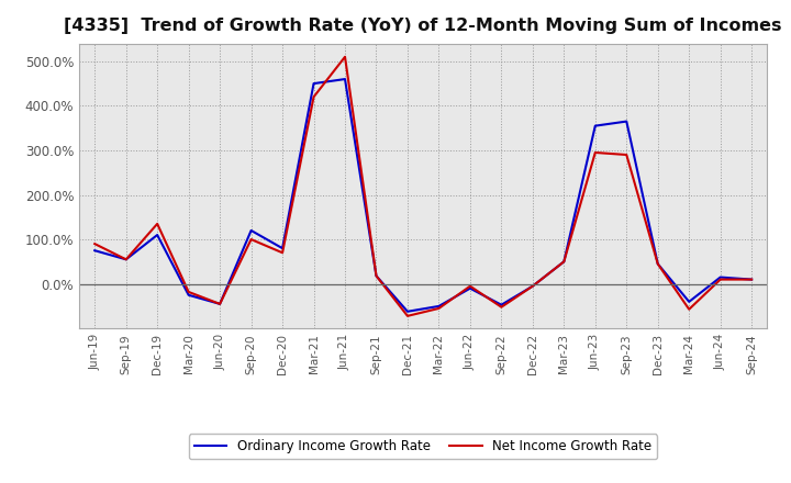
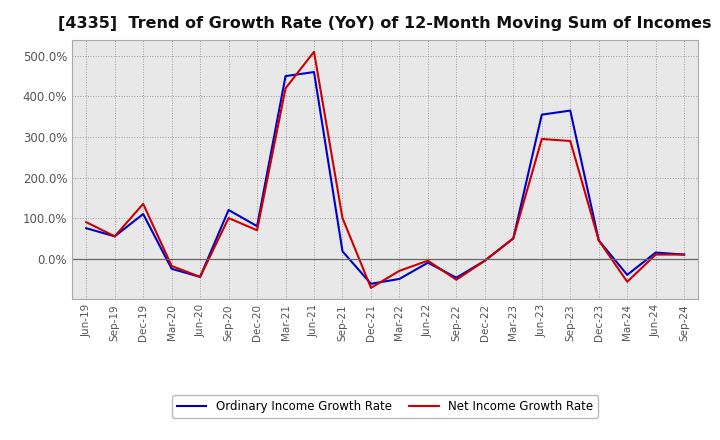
Net Income Growth Rate/Sep-21: 18% -> 100%
Net Income Growth Rate/Mar-22: -55% -> -30%
